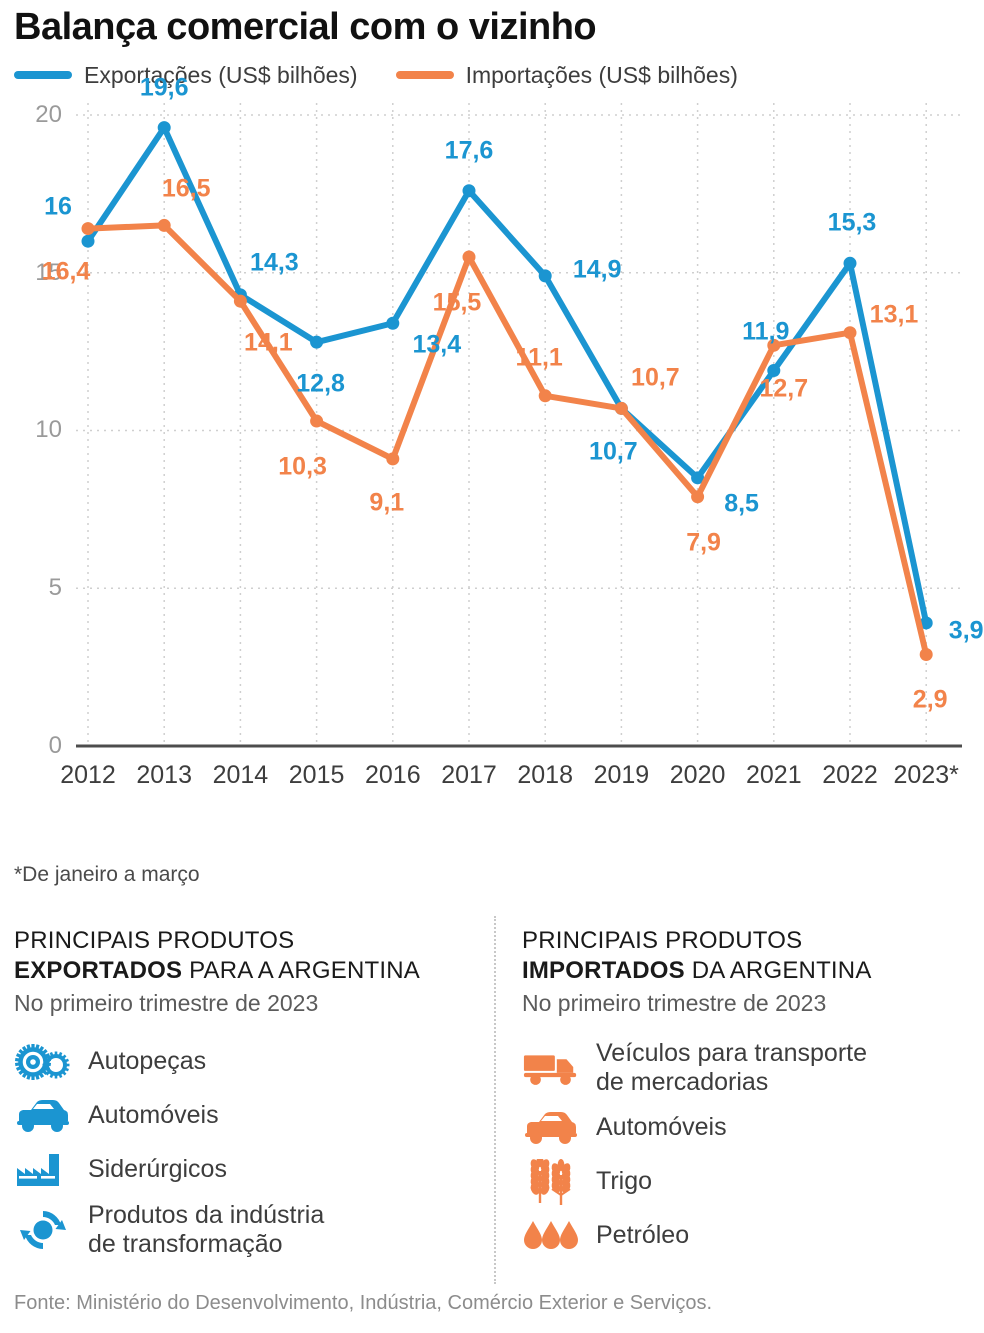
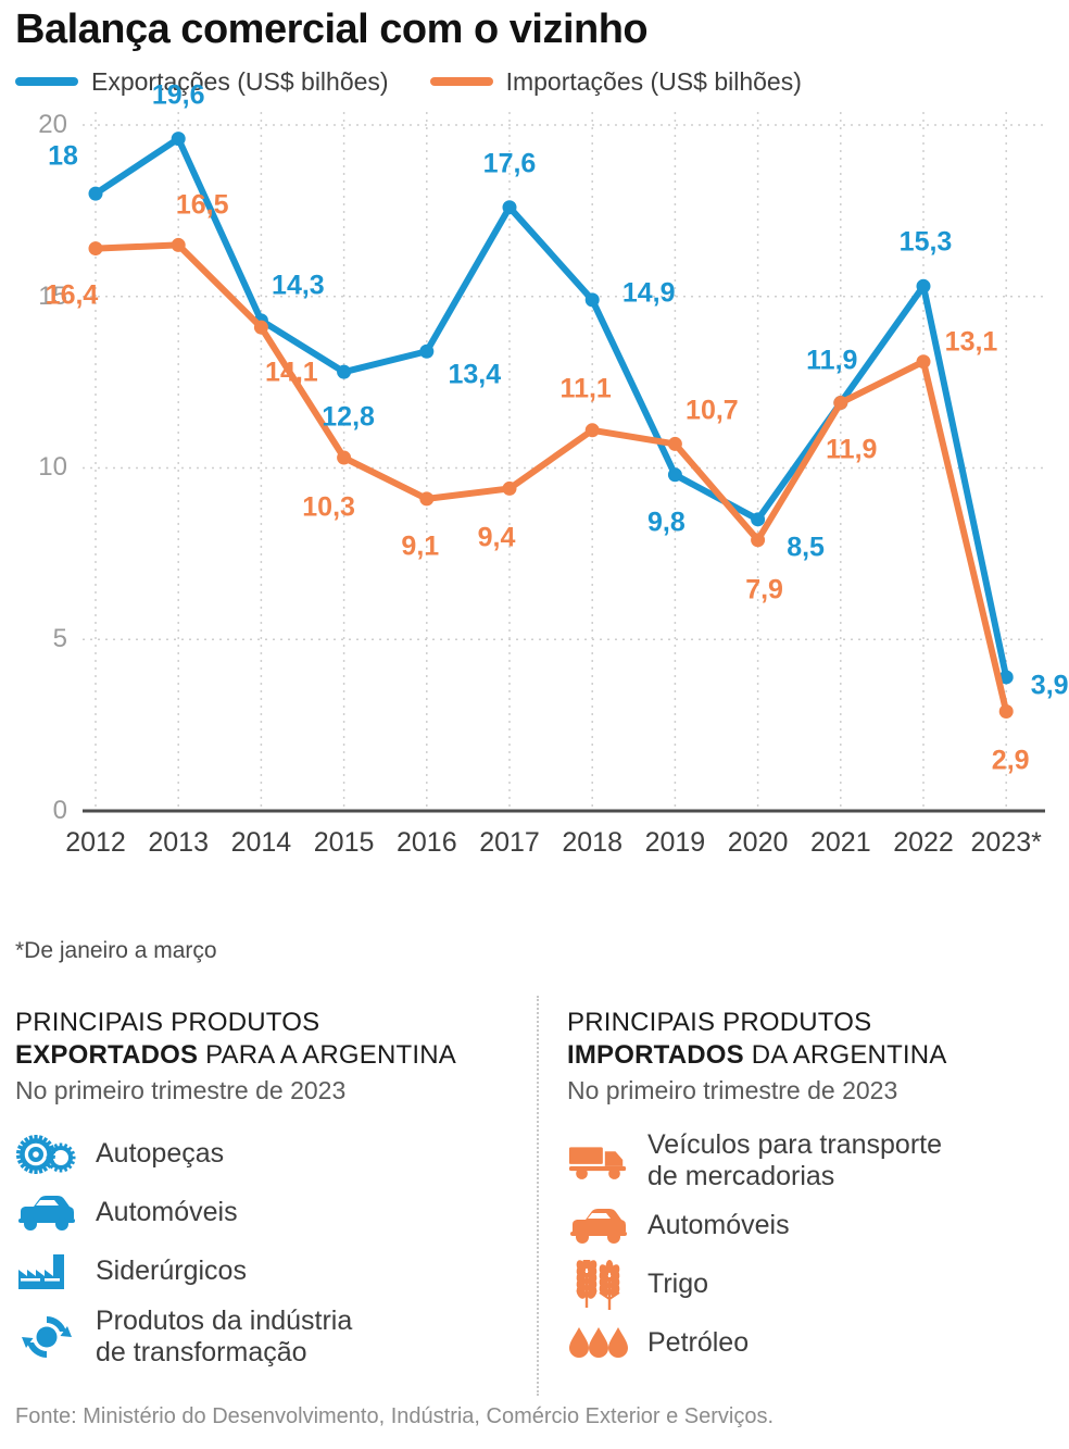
Exportações (US$ bilhões)/2012: 16 -> 18
Importações (US$ bilhões)/2017: 15,5 -> 9,4
Exportações (US$ bilhões)/2019: 10,7 -> 9,8
Importações (US$ bilhões)/2021: 12,7 -> 11,9
